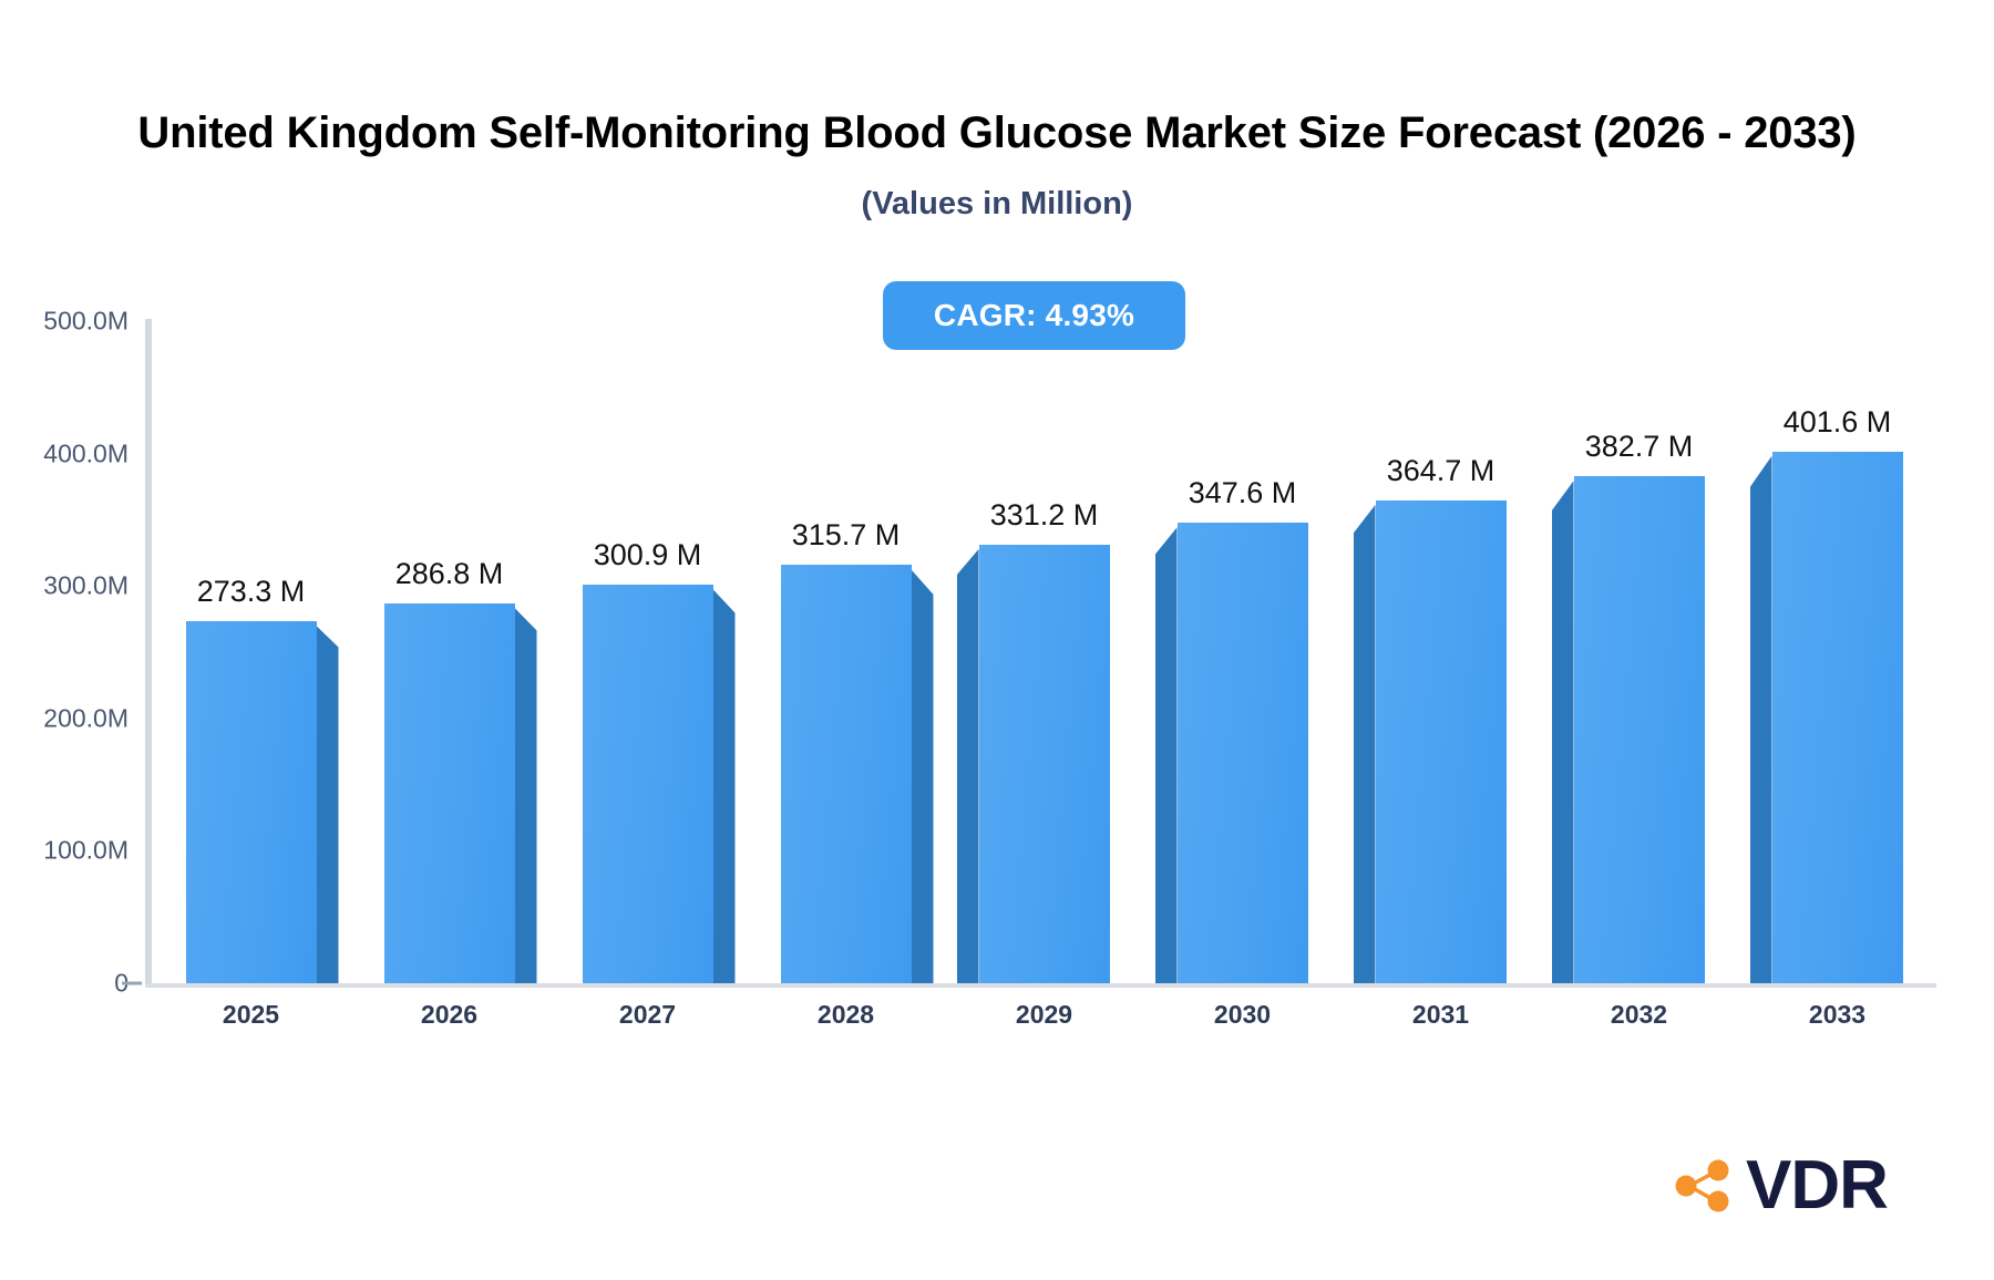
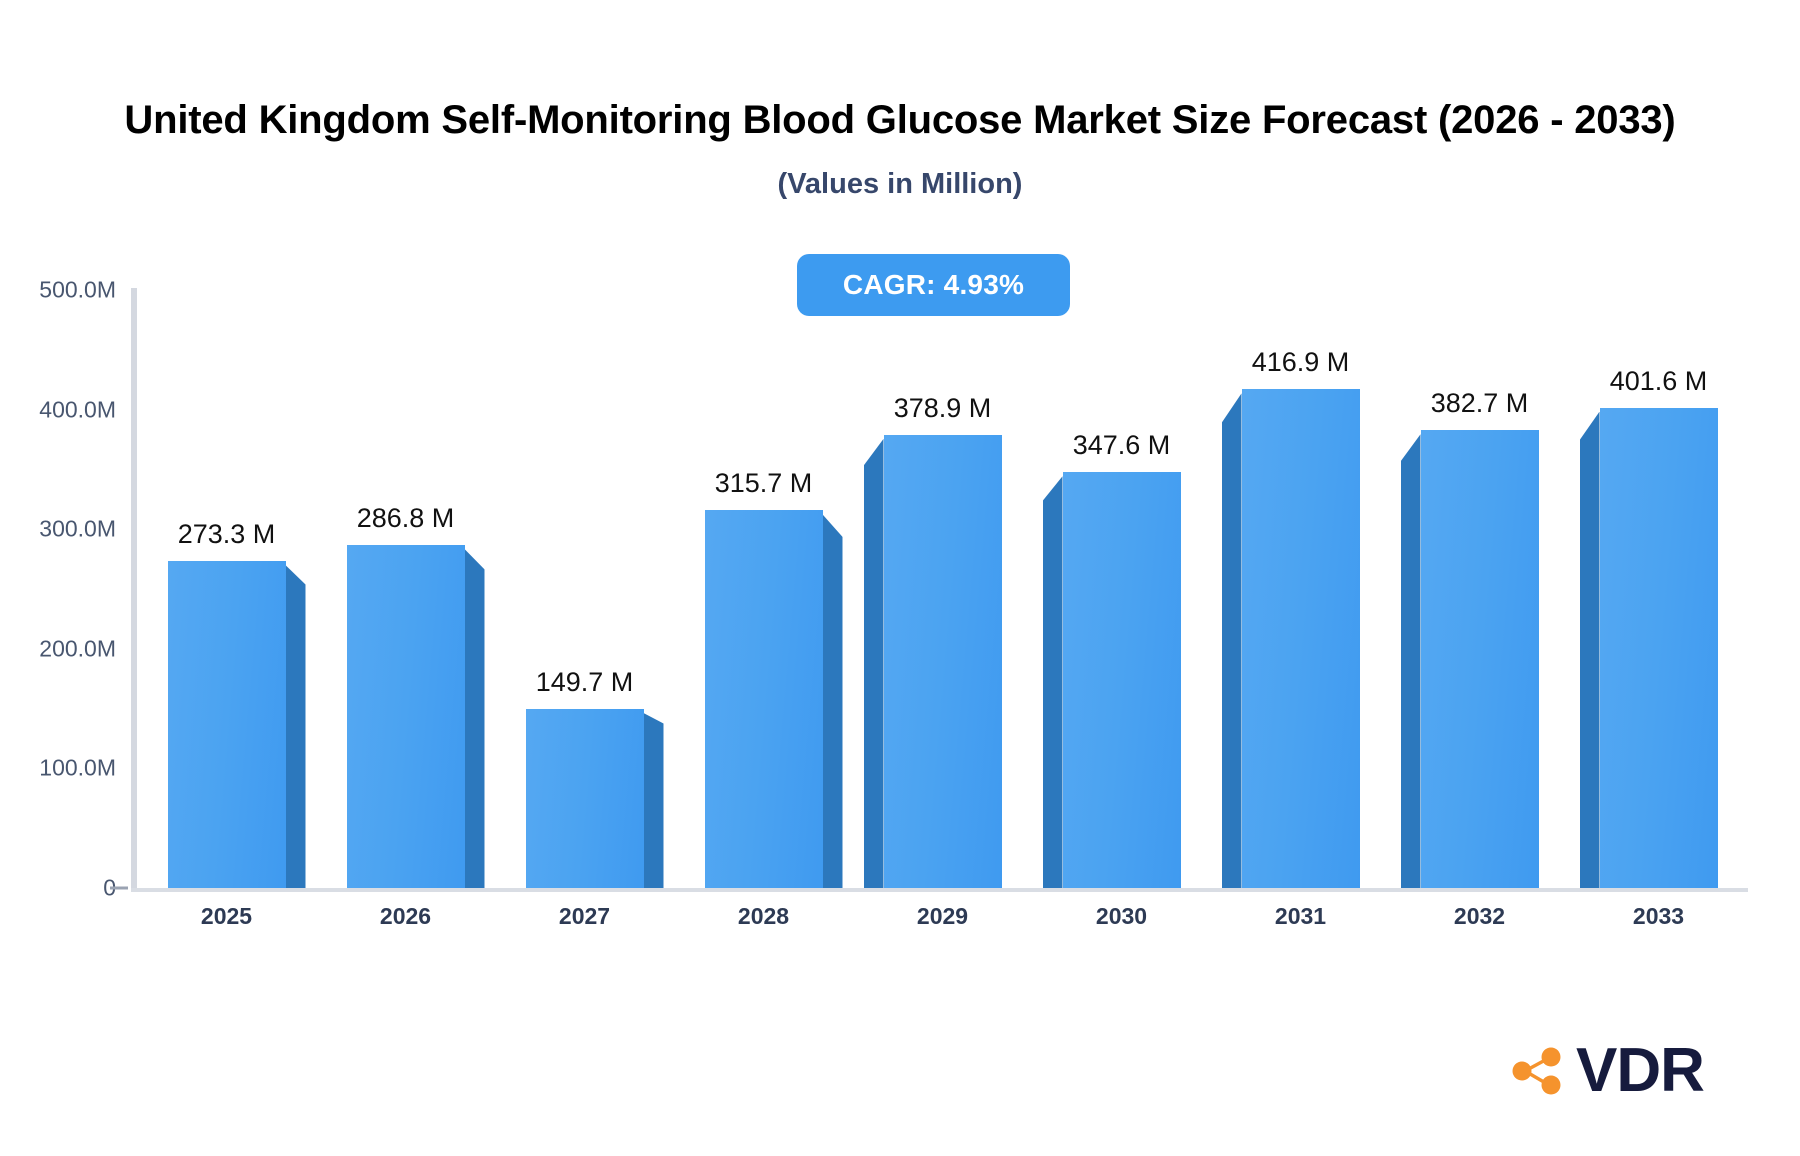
2027: 300.9 -> 149.7
2029: 331.2 -> 378.9
2031: 364.7 -> 416.9
